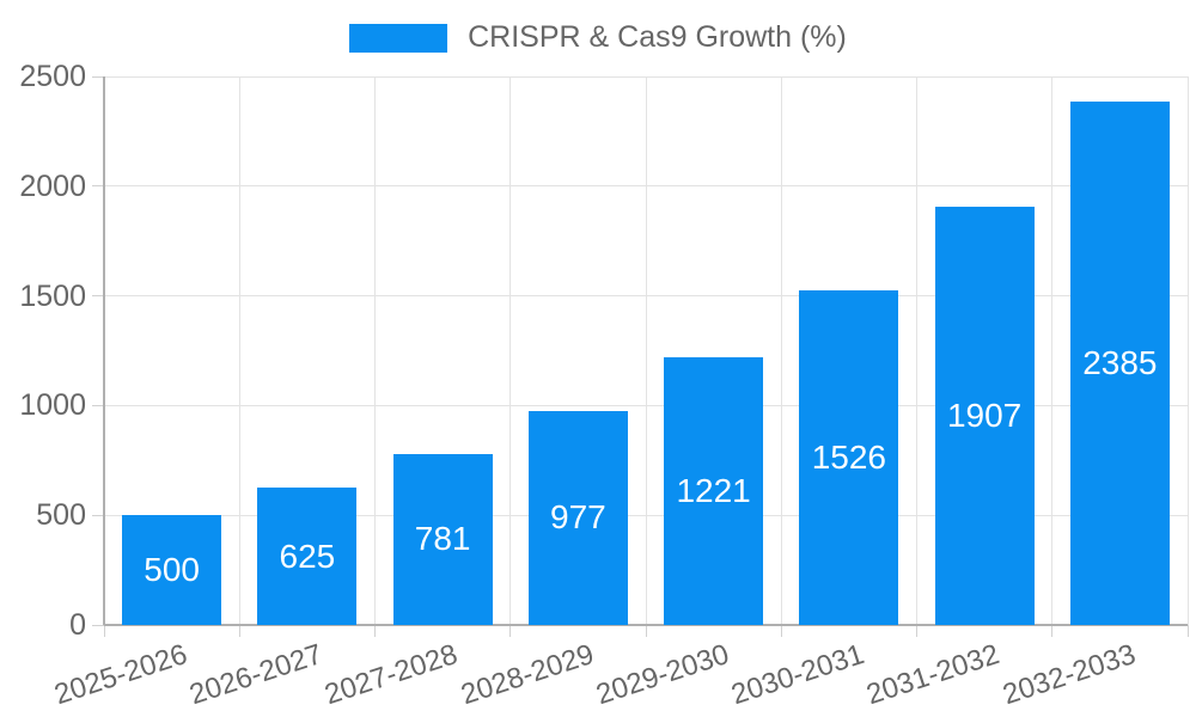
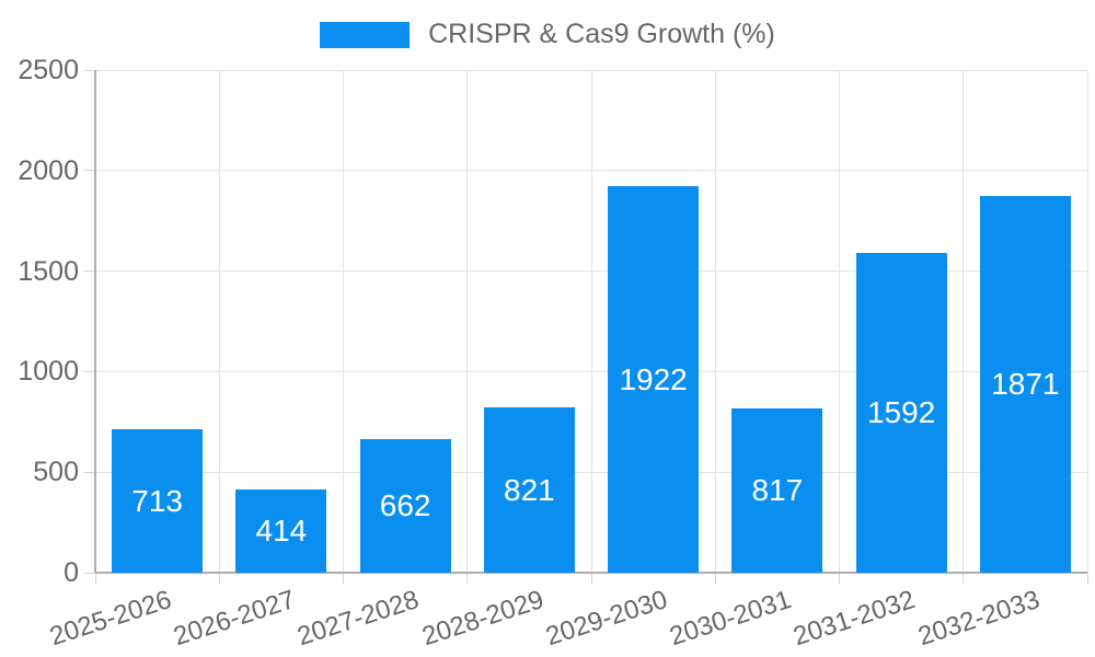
2025-2026: 500 -> 713
2026-2027: 625 -> 414
2027-2028: 781 -> 662
2028-2029: 977 -> 821
2029-2030: 1221 -> 1922
2030-2031: 1526 -> 817
2031-2032: 1907 -> 1592
2032-2033: 2385 -> 1871
